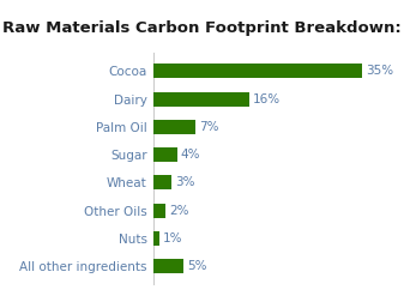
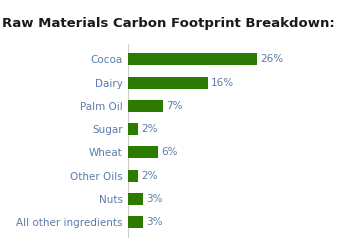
Cocoa: 35% -> 26%
Sugar: 4% -> 2%
Wheat: 3% -> 6%
Nuts: 1% -> 3%
All other ingredients: 5% -> 3%
